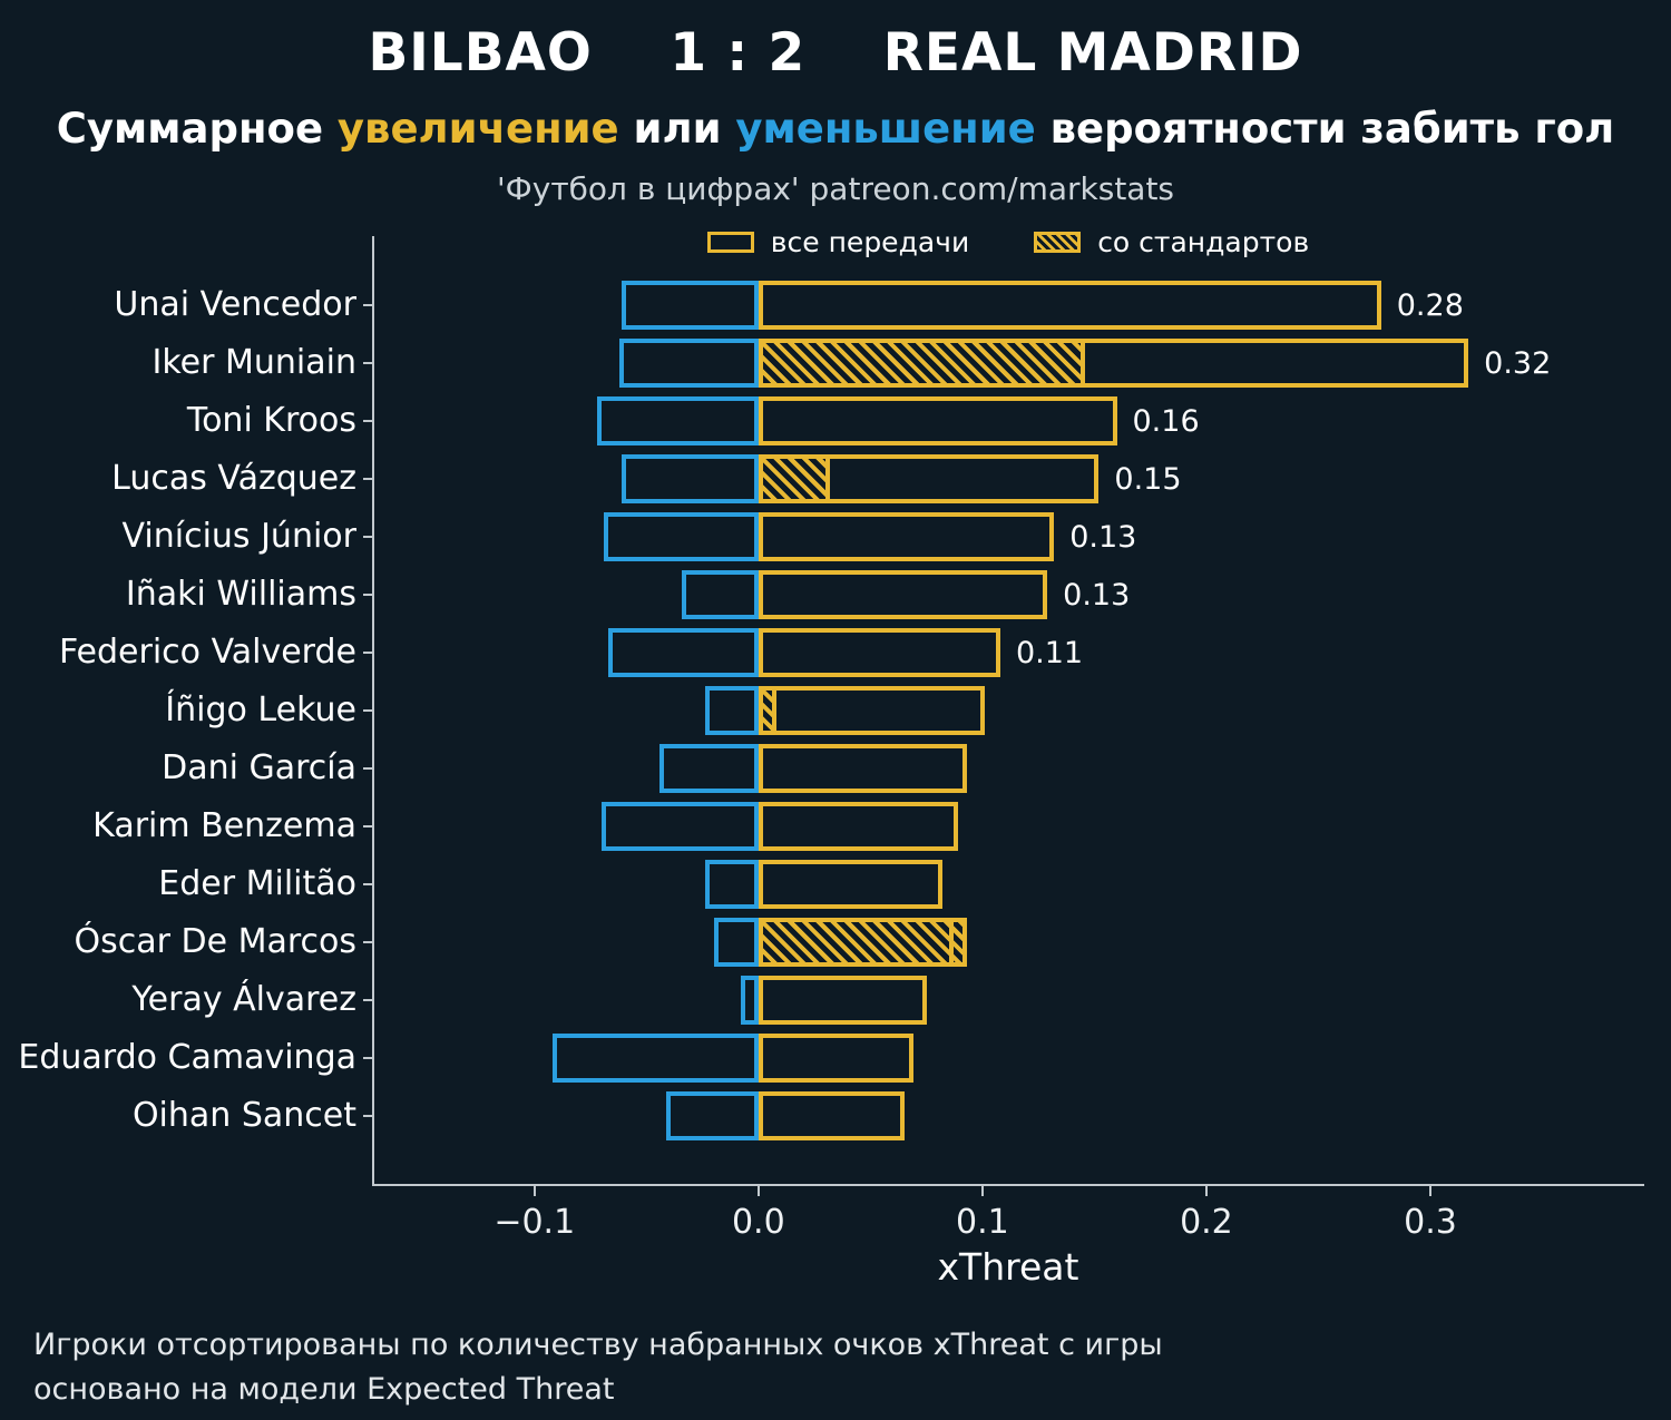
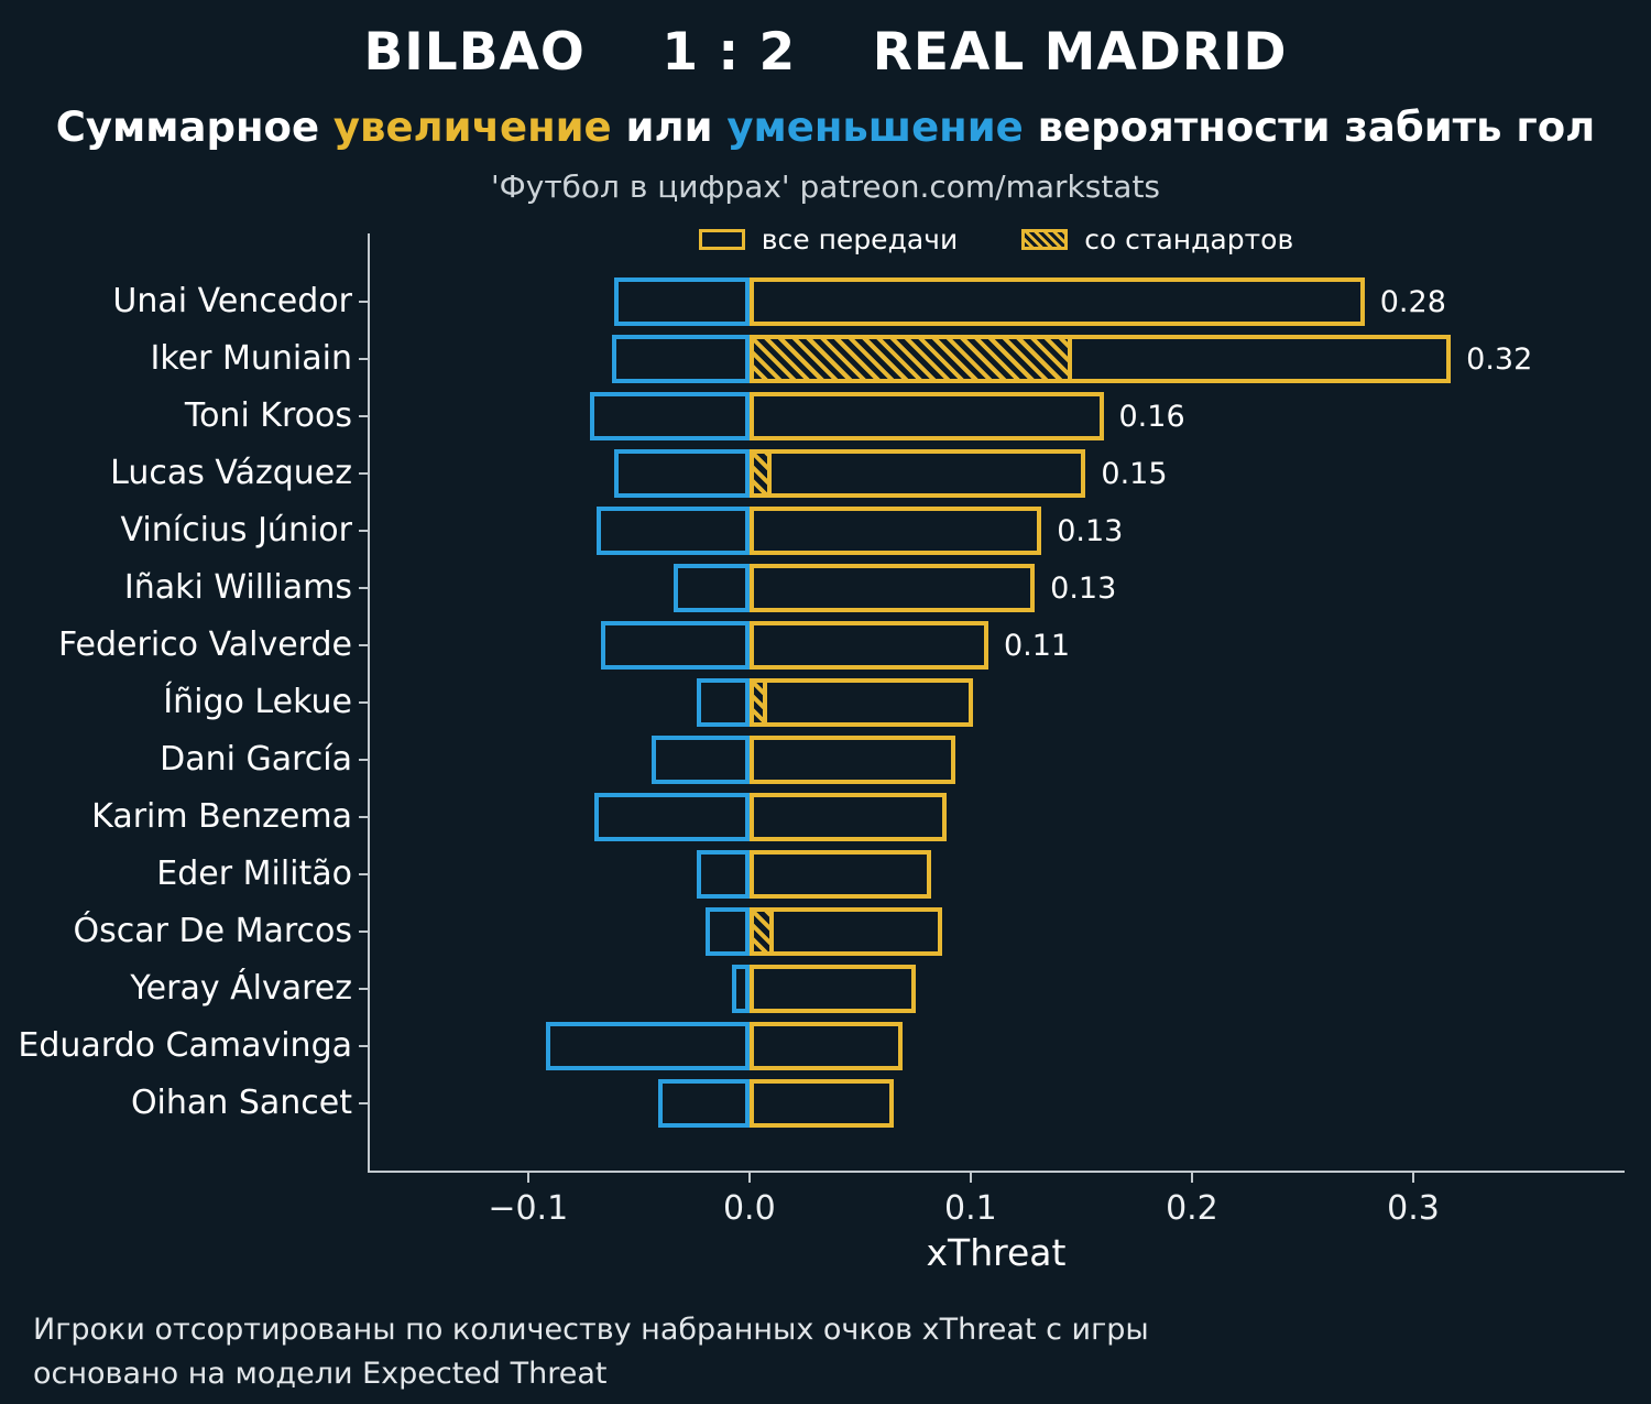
со стандартов/Lucas Vázquez: 0.032 -> 0.010
со стандартов/Óscar De Marcos: 0.093 -> 0.011
